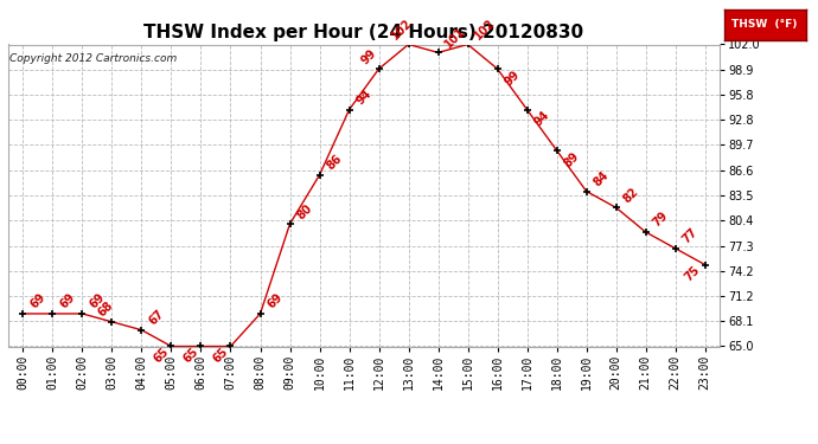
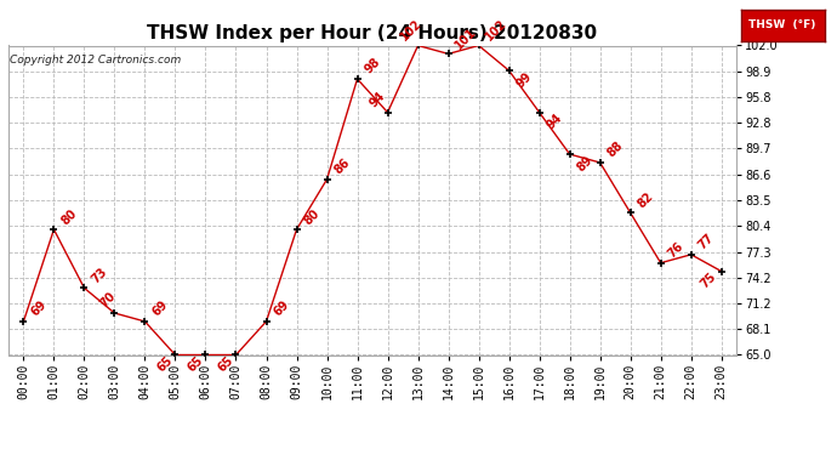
01:00: 69 -> 80
02:00: 69 -> 73
03:00: 68 -> 70
04:00: 67 -> 69
11:00: 94 -> 98
12:00: 99 -> 94
19:00: 84 -> 88
21:00: 79 -> 76
